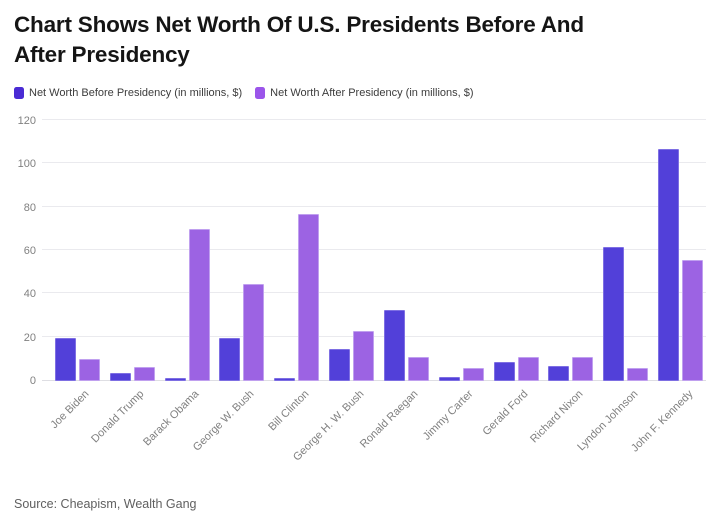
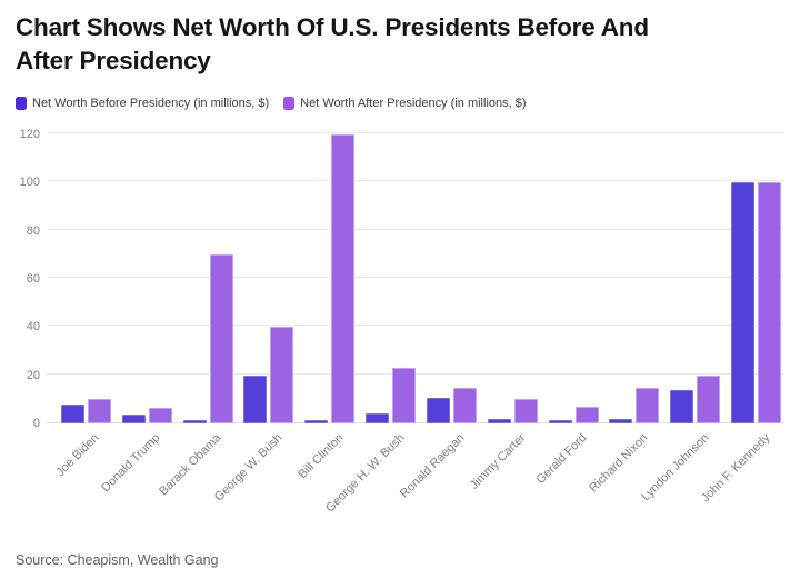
Net Worth Before Presidency (in millions, $)/Joe Biden: 20 -> 8
Net Worth After Presidency (in millions, $)/George W. Bush: 45 -> 40
Net Worth After Presidency (in millions, $)/Bill Clinton: 77 -> 120
Net Worth Before Presidency (in millions, $)/George H. W. Bush: 15 -> 4
Net Worth Before Presidency (in millions, $)/Ronald Raegan: 33 -> 10
Net Worth After Presidency (in millions, $)/Ronald Raegan: 11 -> 15
Net Worth After Presidency (in millions, $)/Jimmy Carter: 6 -> 10
Net Worth Before Presidency (in millions, $)/Gerald Ford: 9 -> 1
Net Worth After Presidency (in millions, $)/Gerald Ford: 11 -> 7
Net Worth Before Presidency (in millions, $)/Richard Nixon: 7 -> 2
Net Worth After Presidency (in millions, $)/Richard Nixon: 11 -> 15
Net Worth Before Presidency (in millions, $)/Lyndon Johnson: 62 -> 14
Net Worth After Presidency (in millions, $)/Lyndon Johnson: 6 -> 20
Net Worth Before Presidency (in millions, $)/John F. Kennedy: 107 -> 100
Net Worth After Presidency (in millions, $)/John F. Kennedy: 56 -> 100
